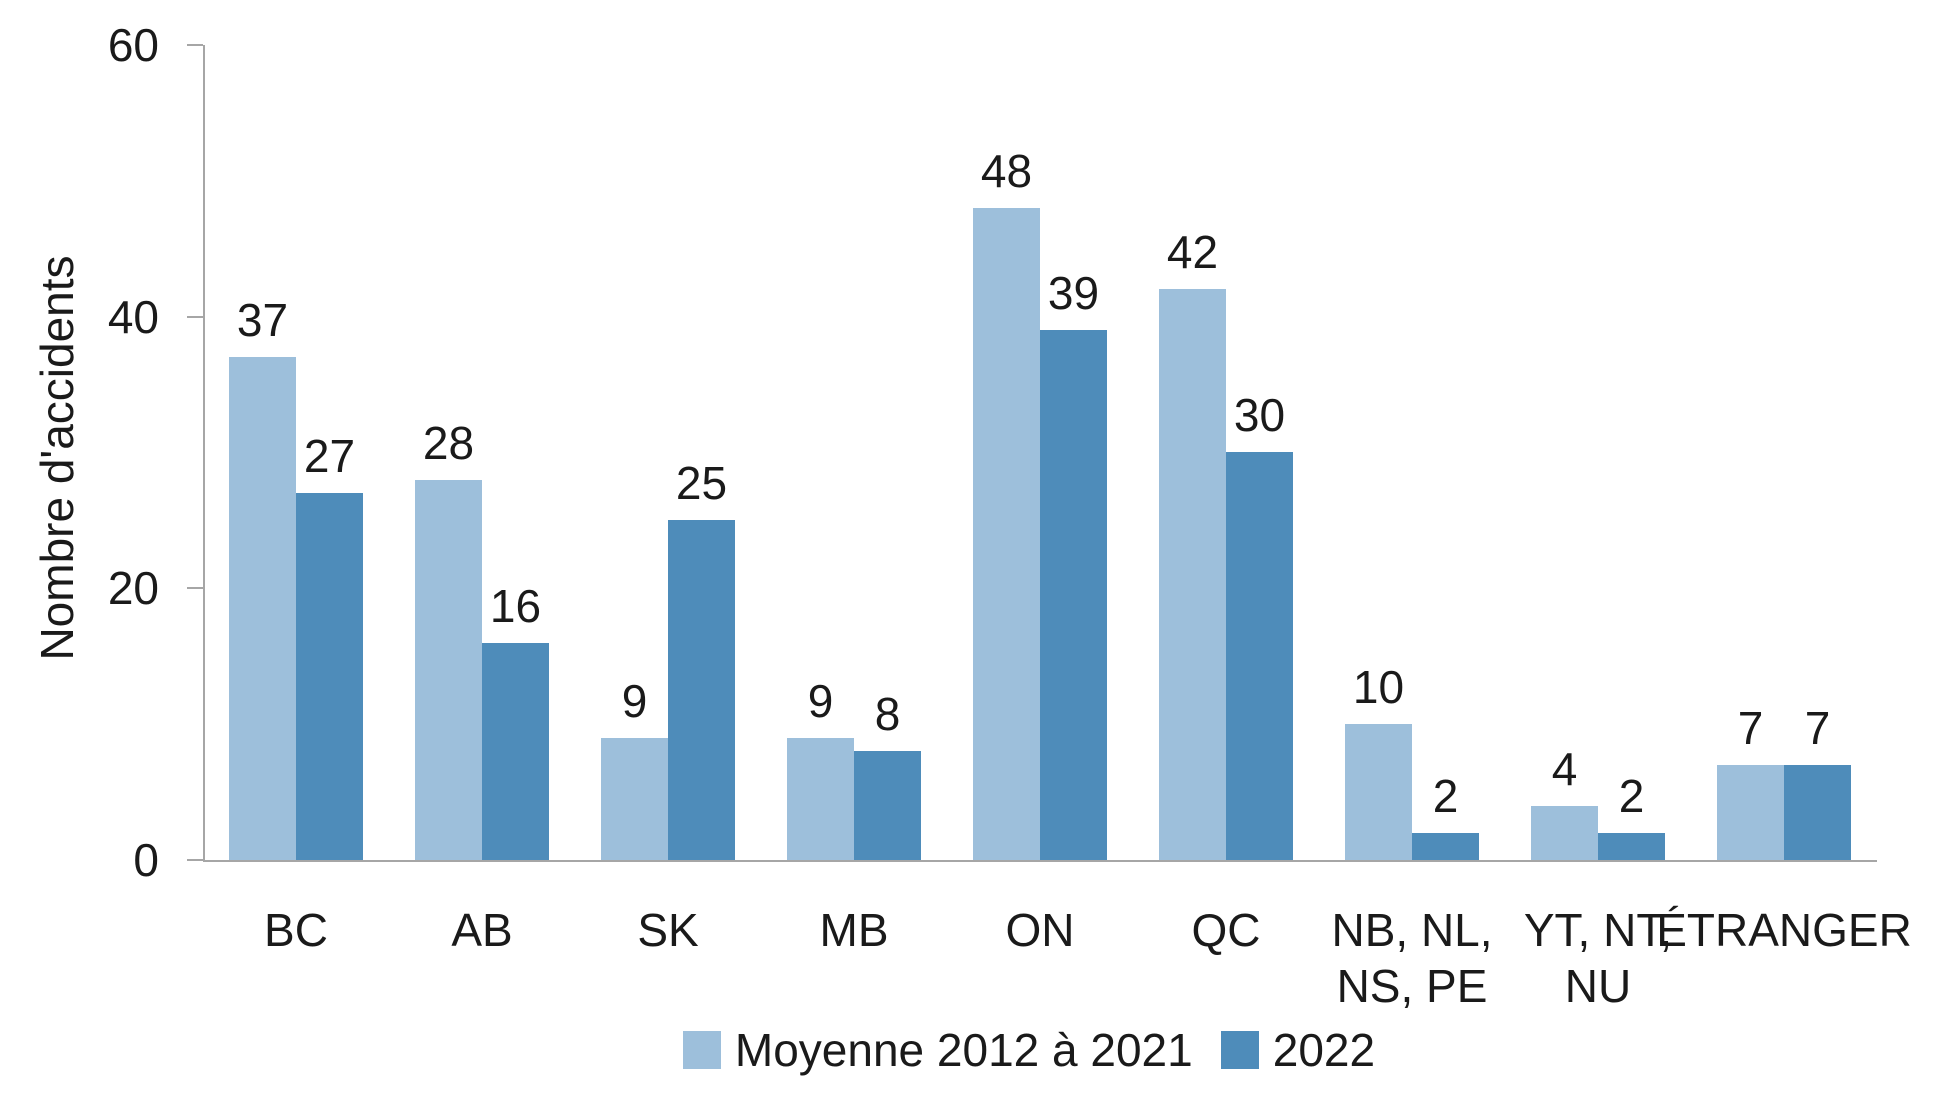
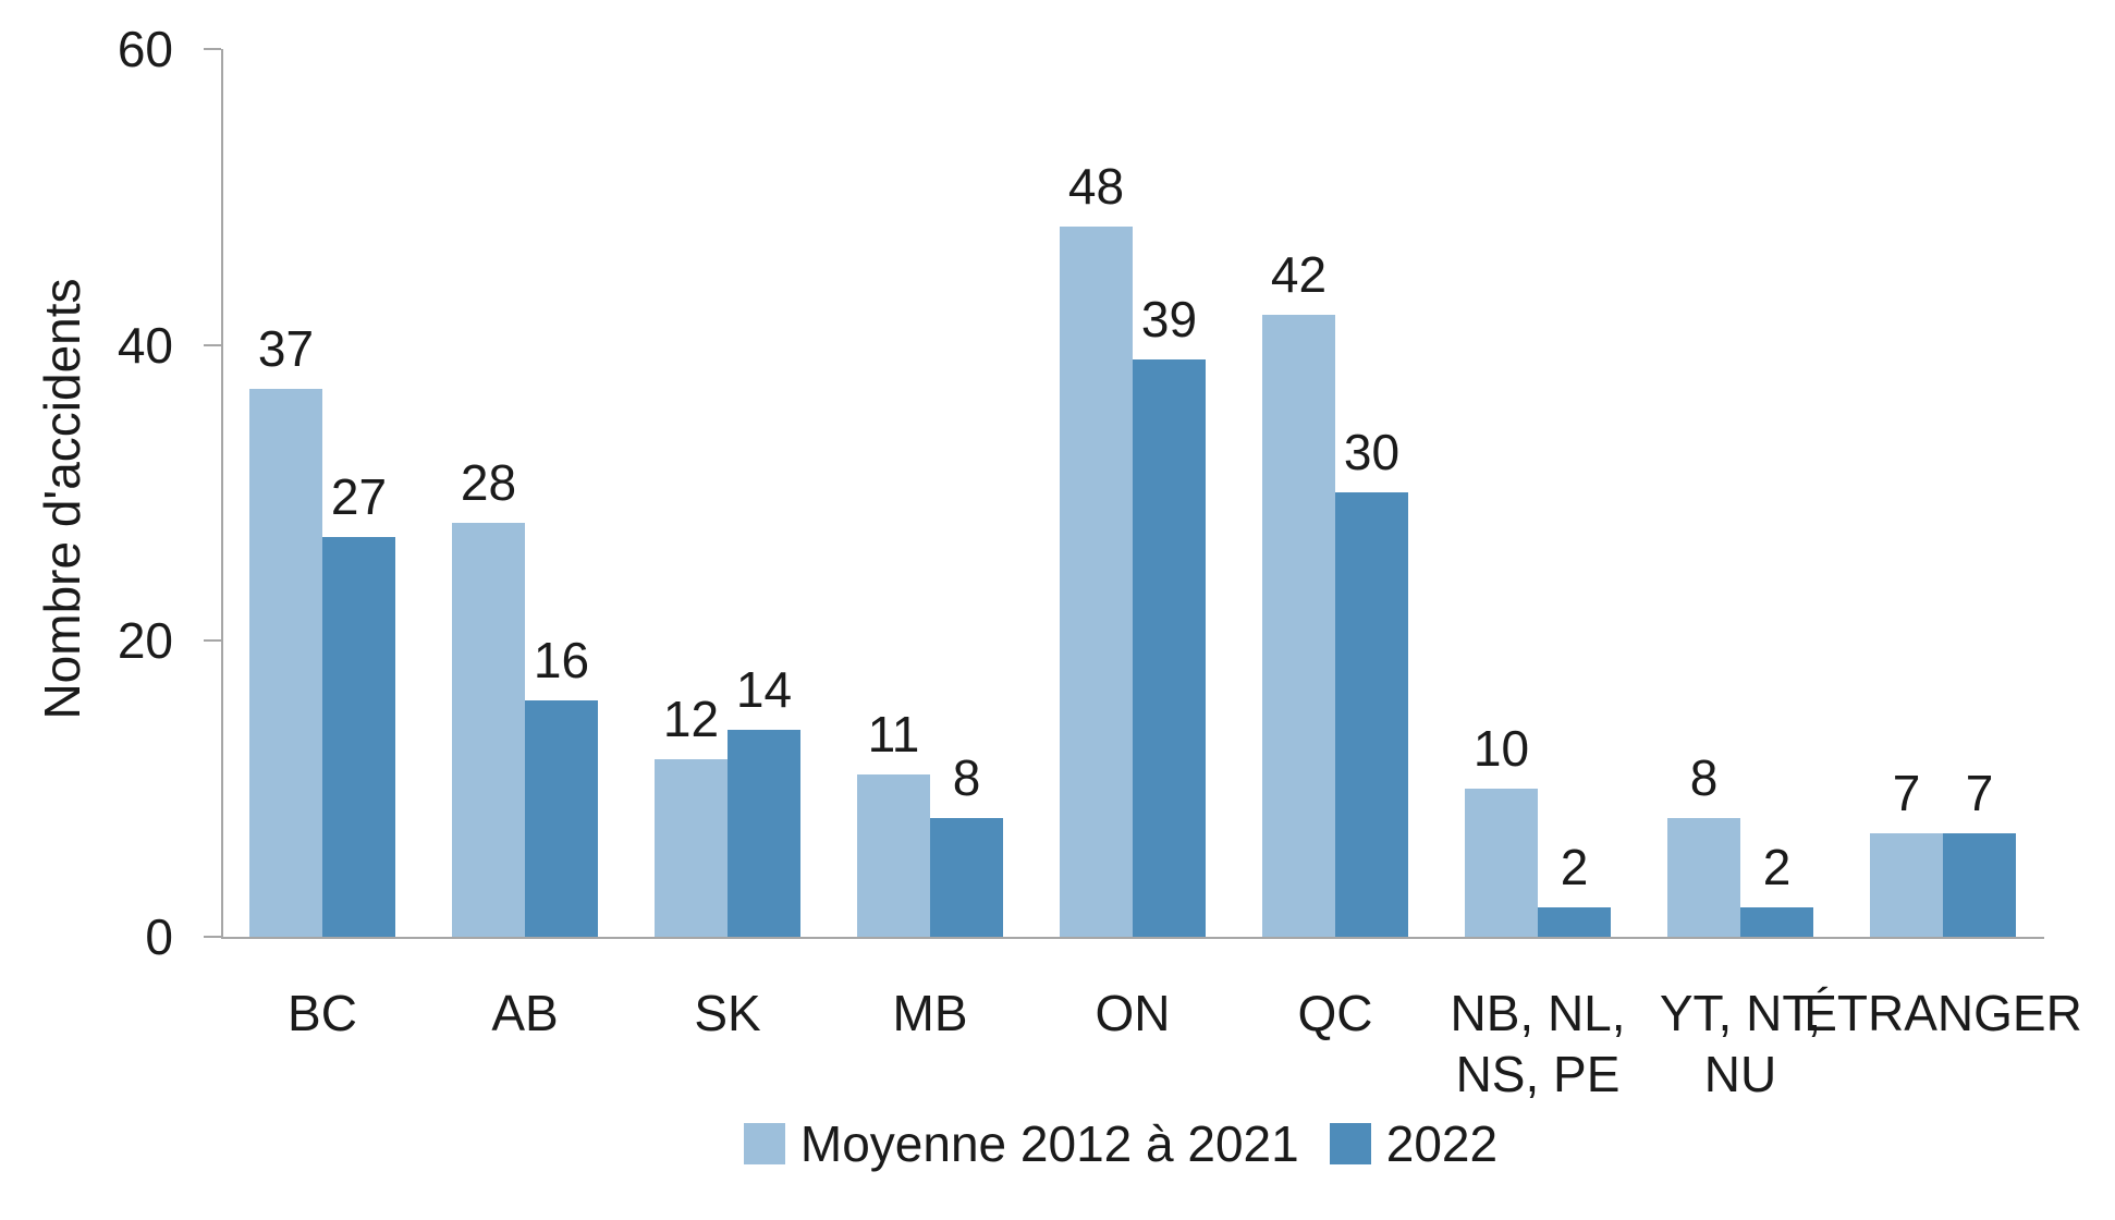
Moyenne 2012 à 2021/SK: 9 -> 12
2022/SK: 25 -> 14
Moyenne 2012 à 2021/MB: 9 -> 11
Moyenne 2012 à 2021/YT, NT, NU: 4 -> 8
